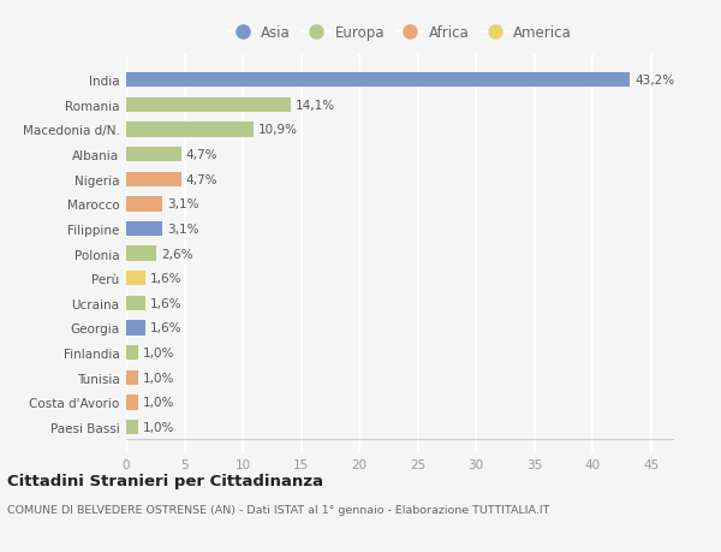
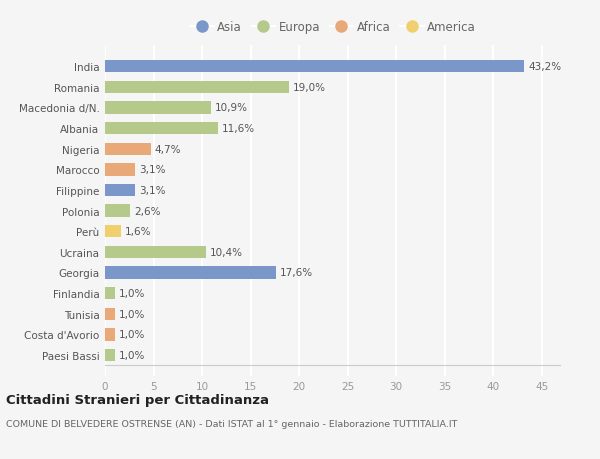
Romania: 14,1% -> 19,0%
Albania: 4,7% -> 11,6%
Ucraina: 1,6% -> 10,4%
Georgia: 1,6% -> 17,6%
